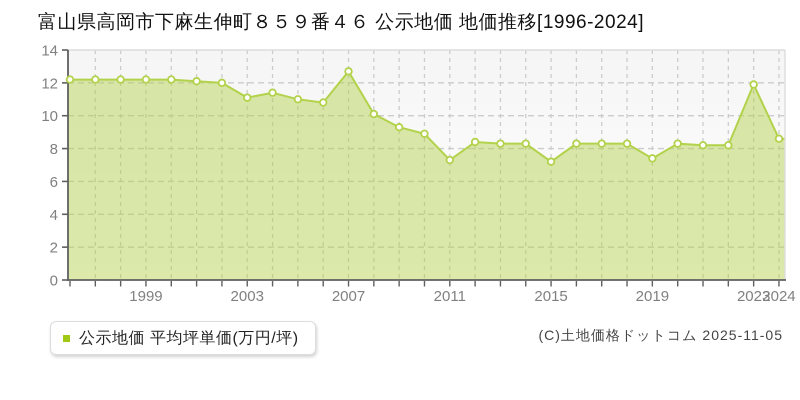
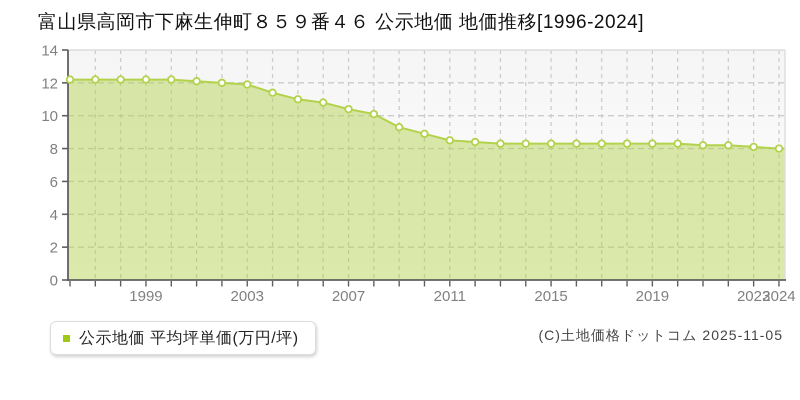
2003: 11.1 -> 11.9
2007: 12.7 -> 10.4
2011: 7.3 -> 8.5
2015: 7.2 -> 8.3
2019: 7.4 -> 8.3
2023: 11.9 -> 8.1
2024: 8.6 -> 8.0
